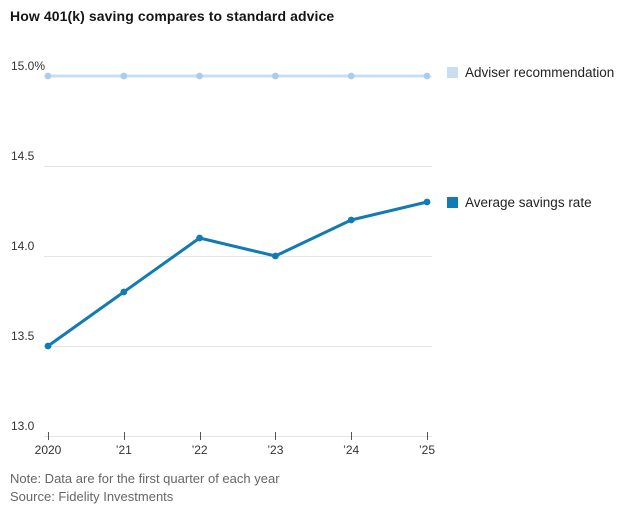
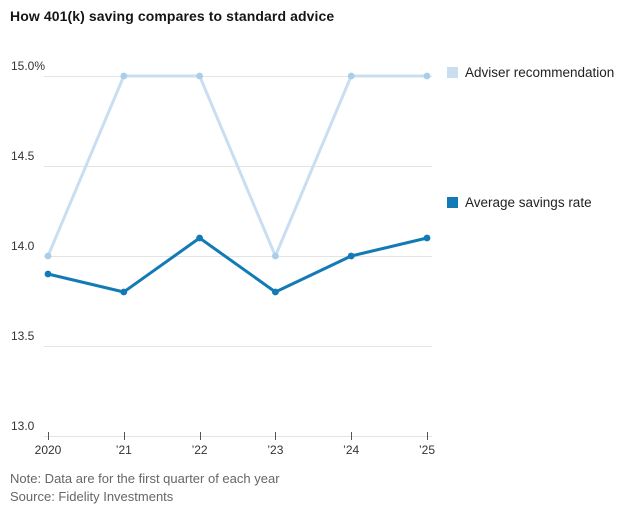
Adviser recommendation/2020: 15% -> 14%
Average savings rate/2020: 13.5% -> 13.9%
Adviser recommendation/’23: 15% -> 14%
Average savings rate/’23: 14.0% -> 13.8%
Average savings rate/’24: 14.2% -> 14.0%
Average savings rate/’25: 14.3% -> 14.1%
